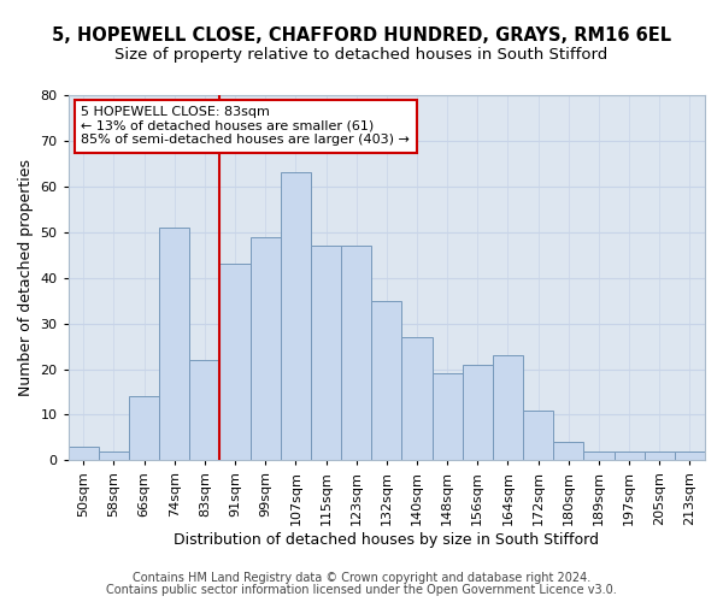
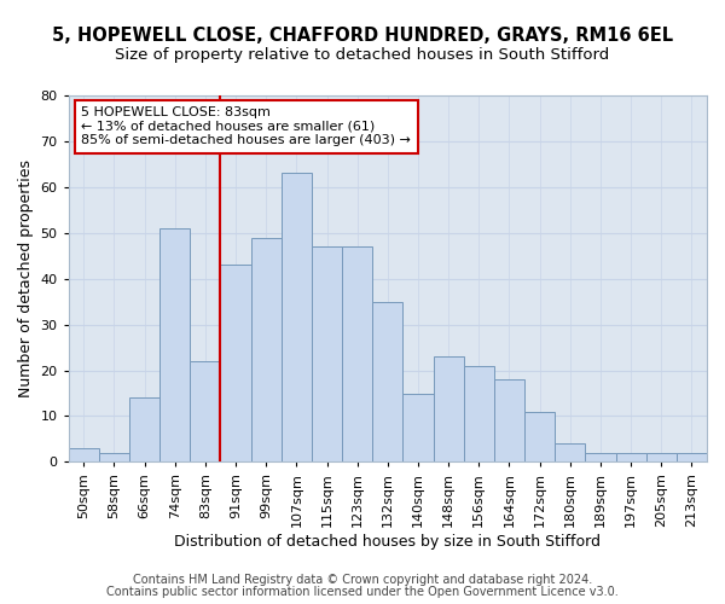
140sqm: 27 -> 15
148sqm: 19 -> 23
164sqm: 23 -> 18
